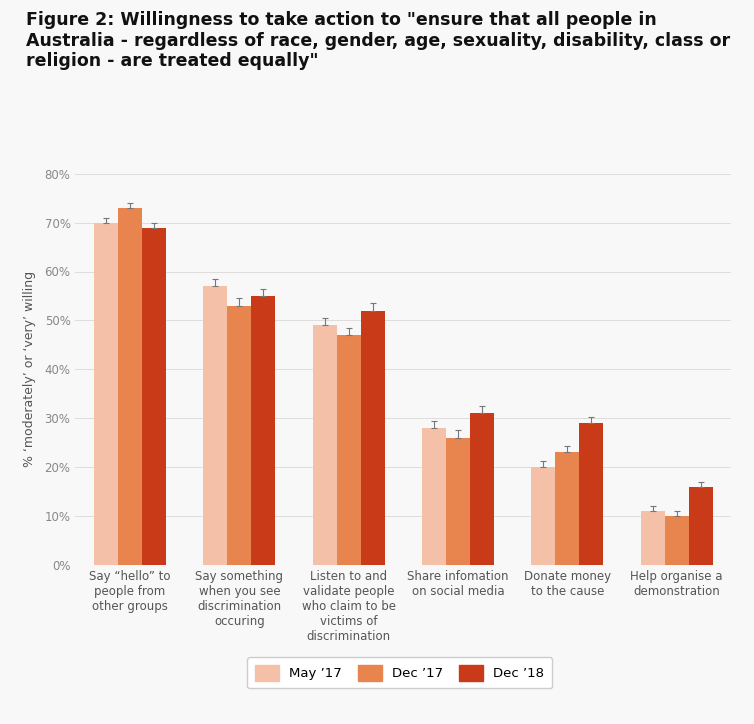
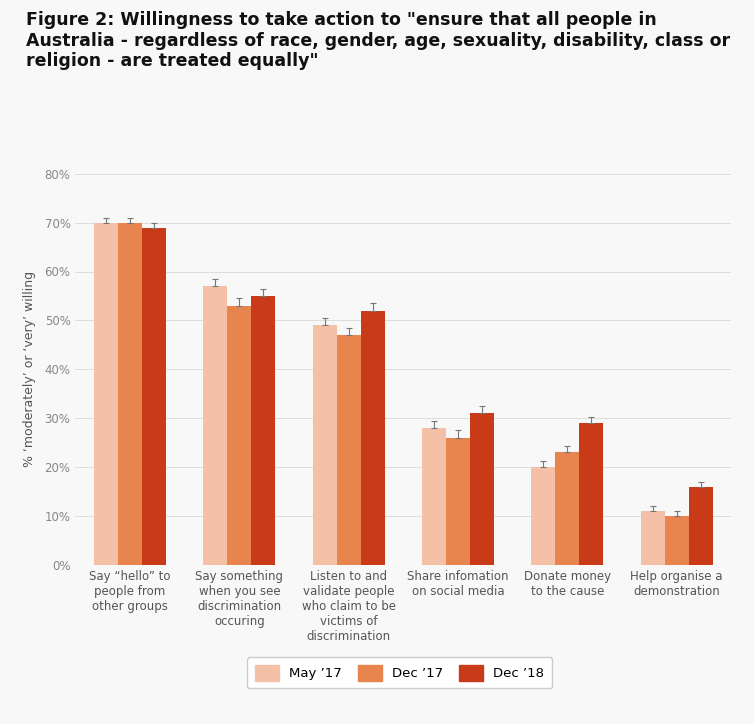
Dec ’17/Say “hello” to people from other groups: 73% -> 70%
